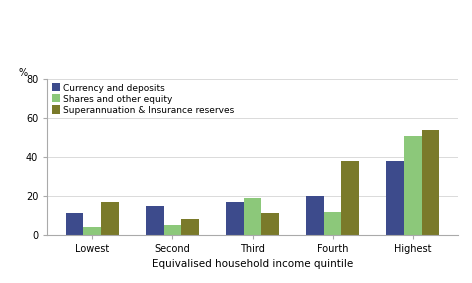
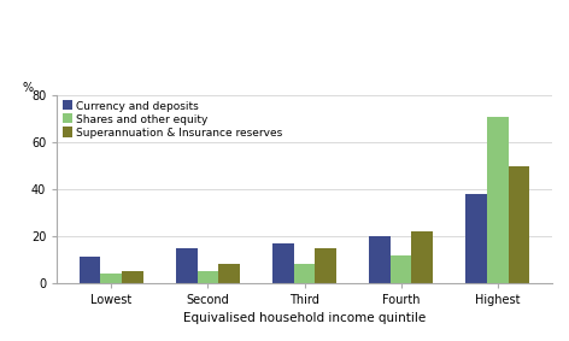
Superannuation & Insurance reserves/Lowest: 17 -> 5
Shares and other equity/Third: 19 -> 8
Superannuation & Insurance reserves/Third: 11 -> 15
Superannuation & Insurance reserves/Fourth: 38 -> 22
Shares and other equity/Highest: 51 -> 71
Superannuation & Insurance reserves/Highest: 54 -> 50
